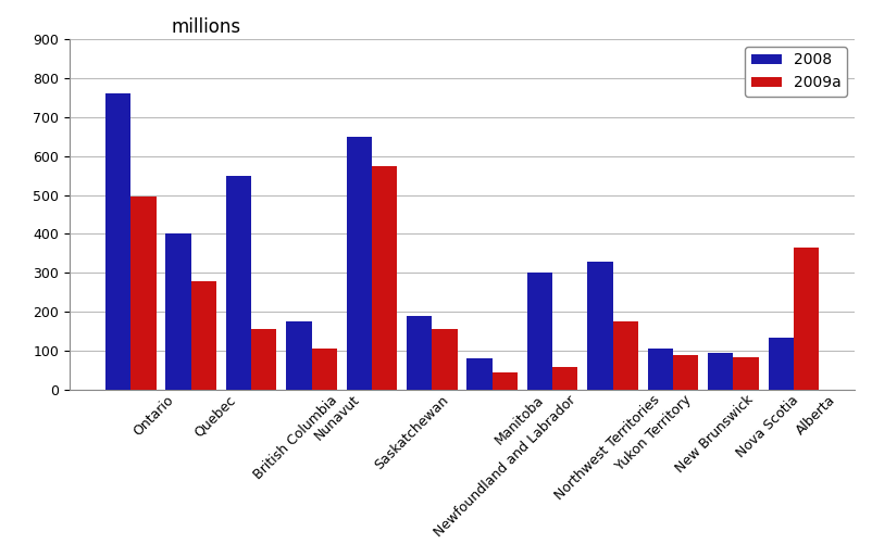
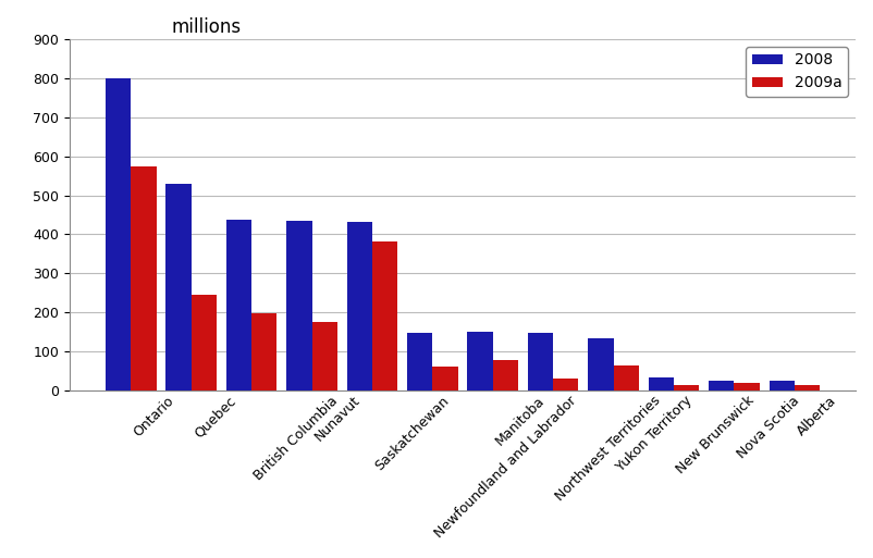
2008/Ontario: 760 -> 800
2009a/Ontario: 495 -> 575
2008/Quebec: 400 -> 528
2009a/Quebec: 280 -> 246
2008/British Columbia: 550 -> 438
2009a/British Columbia: 155 -> 198
2008/Nunavut: 175 -> 435
2009a/Nunavut: 105 -> 176
2008/Saskatchewan: 650 -> 432
2009a/Saskatchewan: 575 -> 382
2008/Newfoundland and Labrador: 190 -> 148
2009a/Newfoundland and Labrador: 155 -> 62
2008/Manitoba: 80 -> 152
2009a/Manitoba: 45 -> 78
2008/Northwest Territories: 300 -> 148
2009a/Northwest Territories: 60 -> 32
2008/Yukon Territory: 330 -> 135
2009a/Yukon Territory: 175 -> 63
2008/New Brunswick: 105 -> 35
2009a/New Brunswick: 90 -> 15
2008/Nova Scotia: 95 -> 25
2009a/Nova Scotia: 85 -> 20
2008/Alberta: 135 -> 25
2009a/Alberta: 365 -> 14
